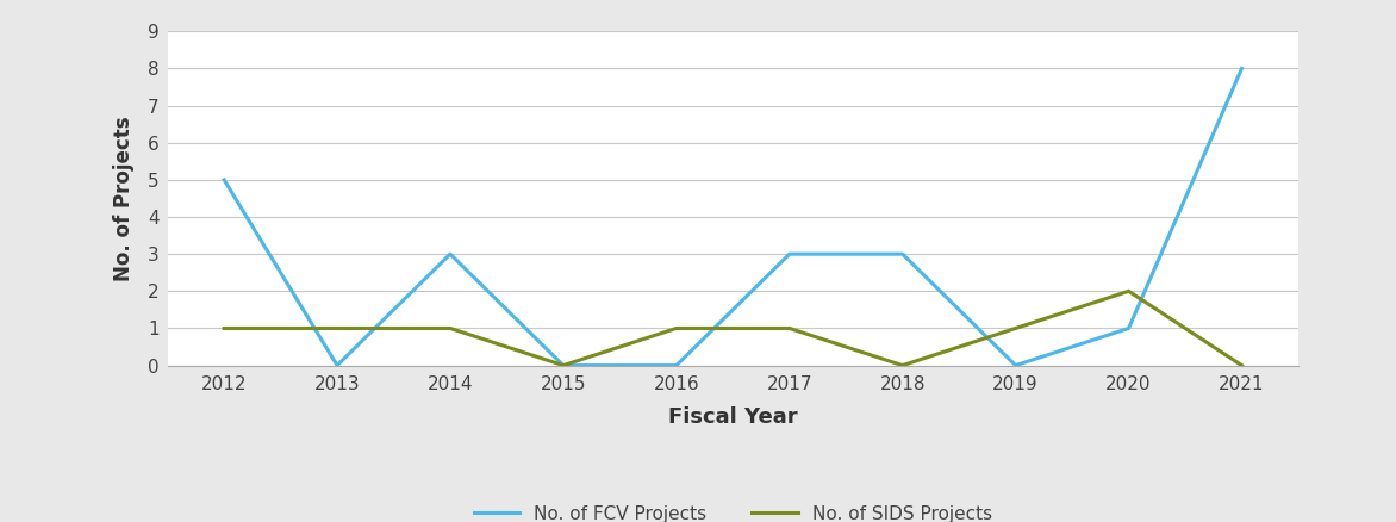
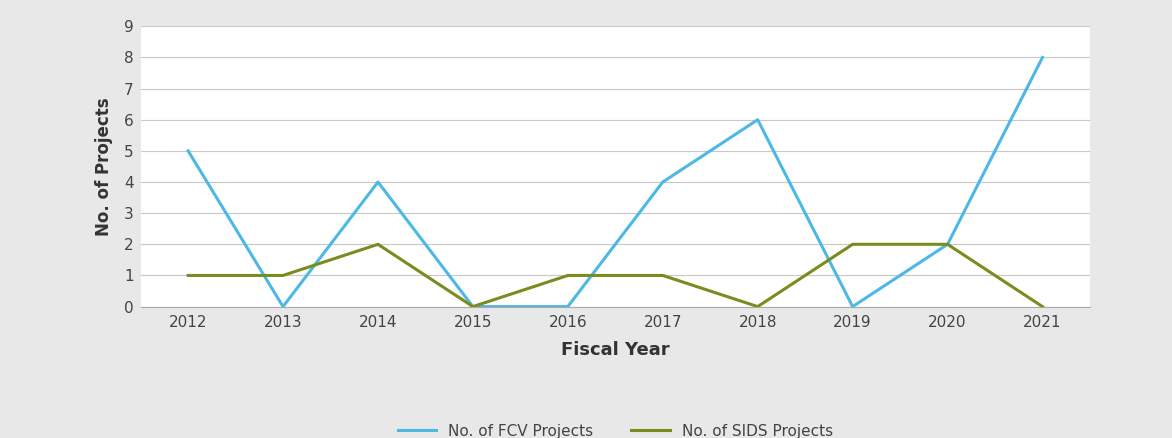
No. of FCV Projects/2014: 3 -> 4
No. of SIDS Projects/2014: 1 -> 2
No. of FCV Projects/2017: 3 -> 4
No. of FCV Projects/2018: 3 -> 6
No. of SIDS Projects/2019: 1 -> 2
No. of FCV Projects/2020: 1 -> 2
